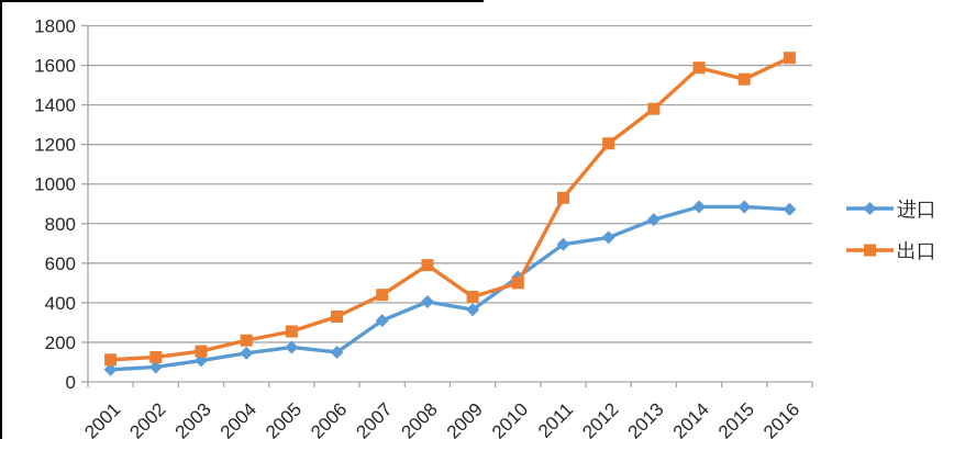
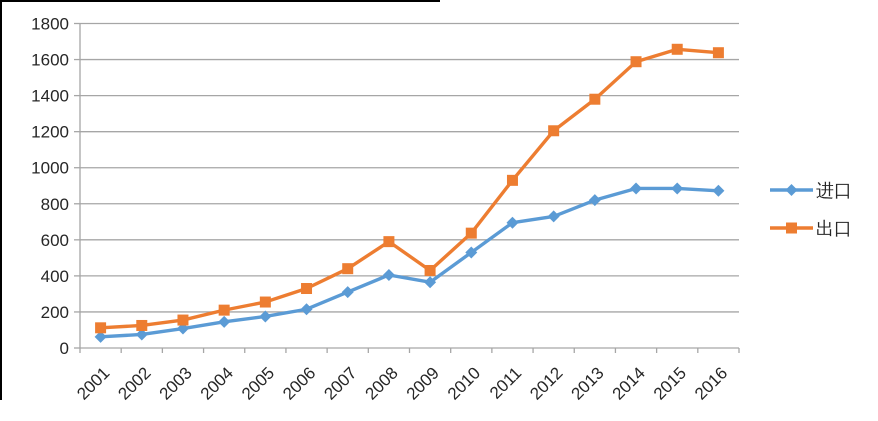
进口/2006: 150 -> 220
出口/2010: 500 -> 640
出口/2015: 1530 -> 1660
